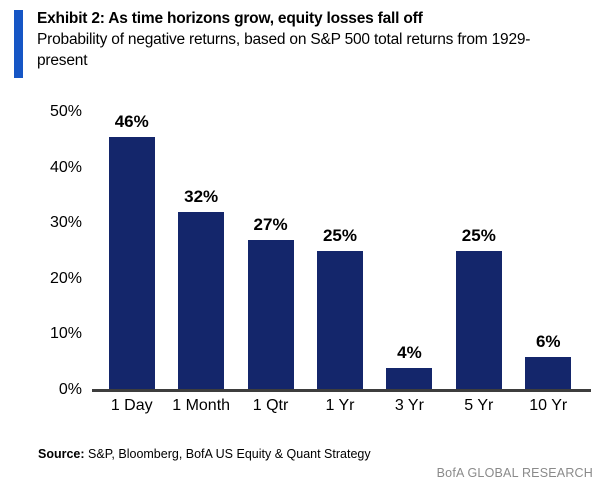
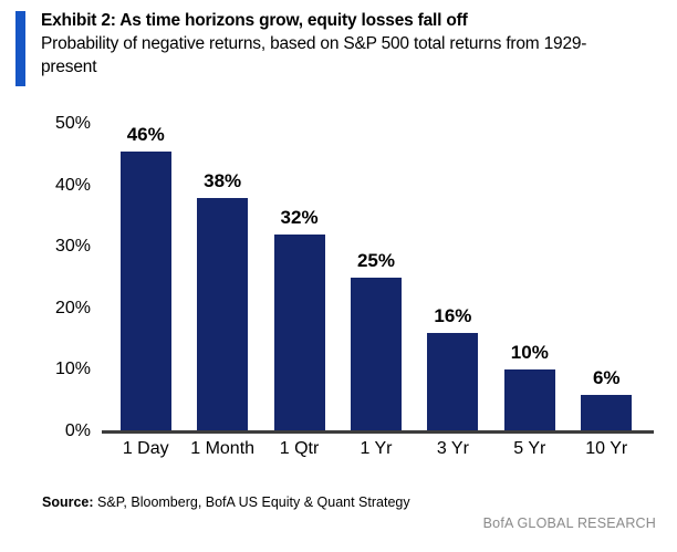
1 Month: 32% -> 38%
1 Qtr: 27% -> 32%
3 Yr: 4% -> 16%
5 Yr: 25% -> 10%
